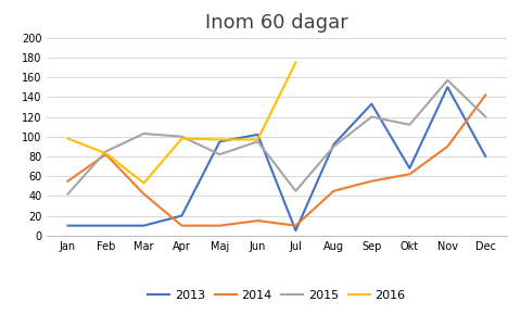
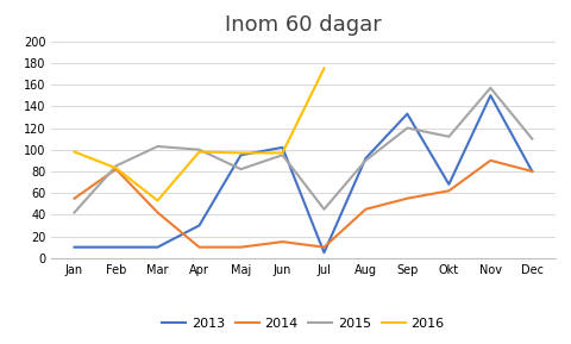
2013/Apr: 20 -> 30
2014/Dec: 142 -> 80
2015/Dec: 120 -> 110
